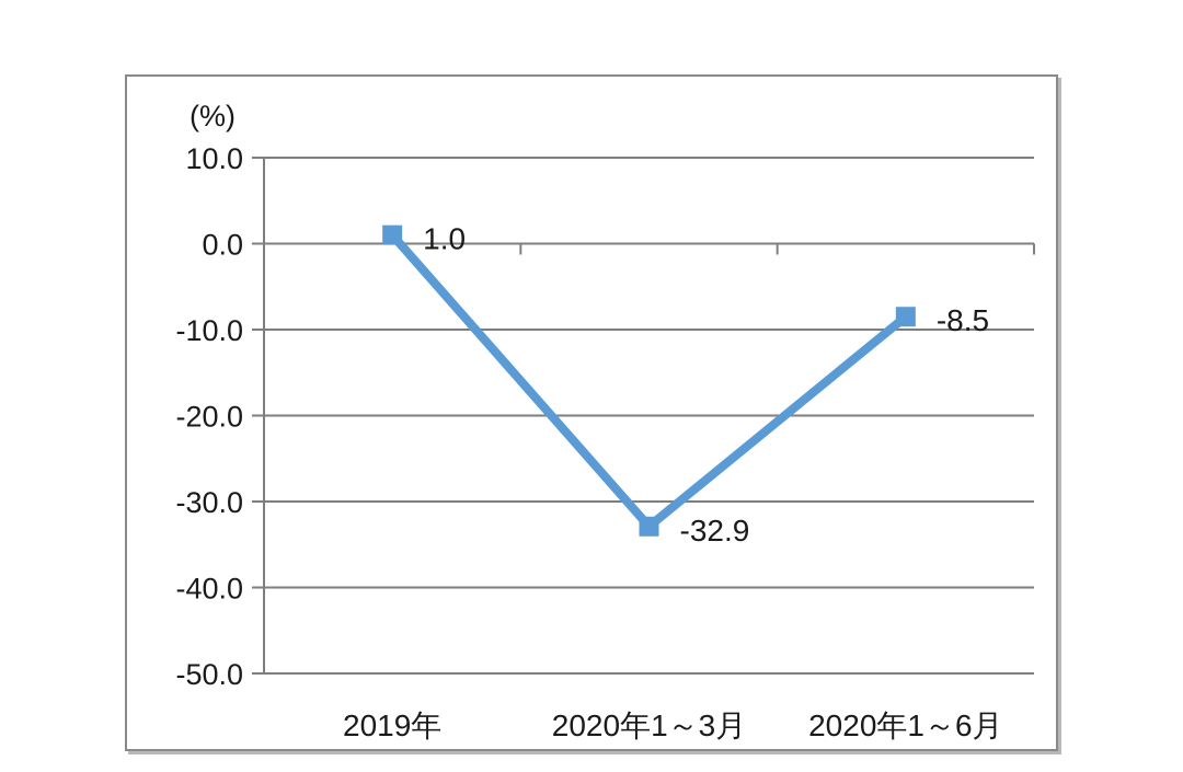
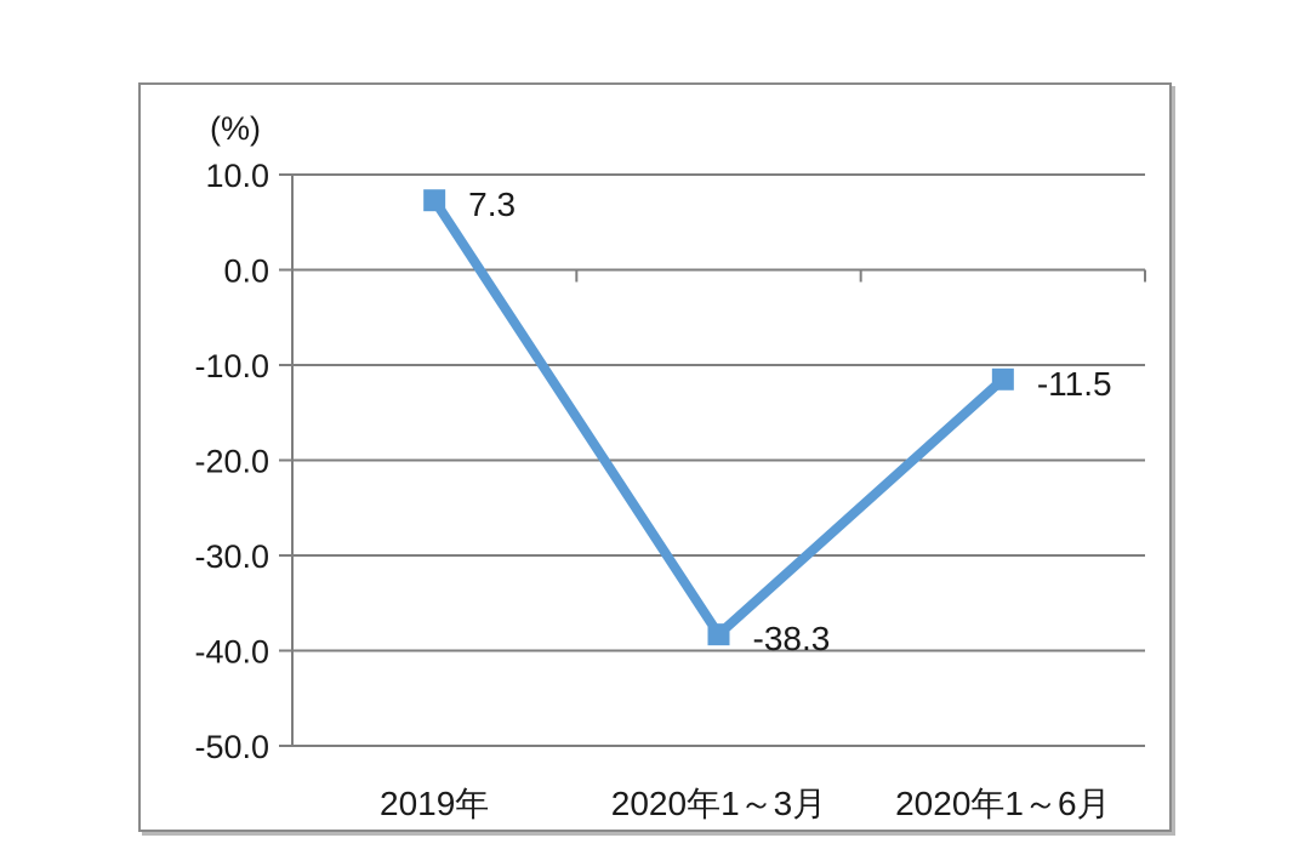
2019年: 1.0 -> 7.3
2020年1～3月: -32.9 -> -38.3
2020年1～6月: -8.5 -> -11.5
